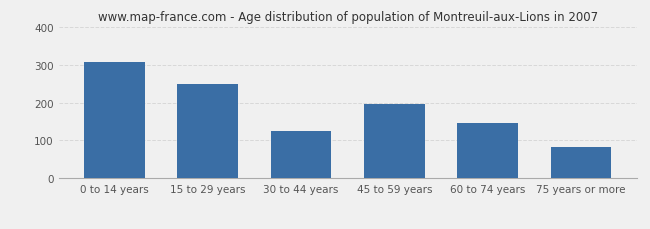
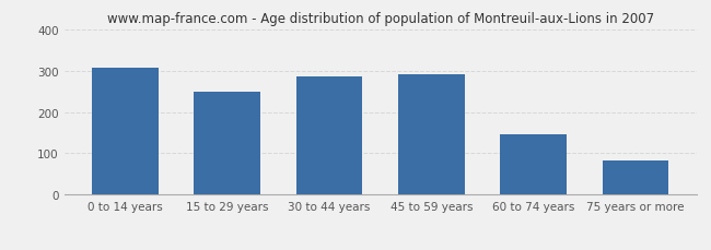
30 to 44 years: 125 -> 285
45 to 59 years: 195 -> 290
